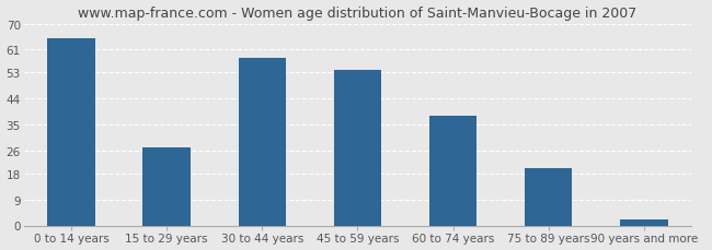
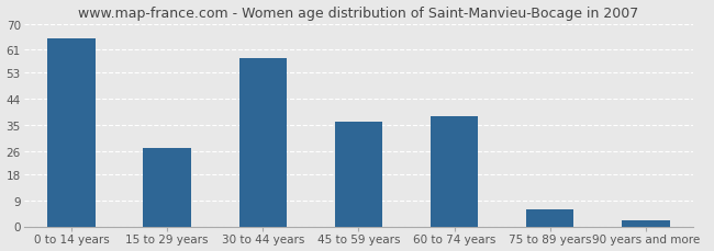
45 to 59 years: 54 -> 36
75 to 89 years: 20 -> 6
